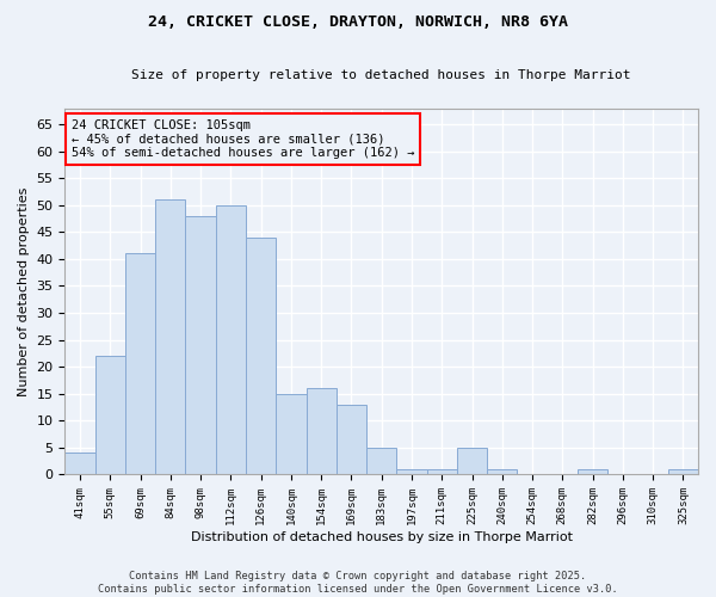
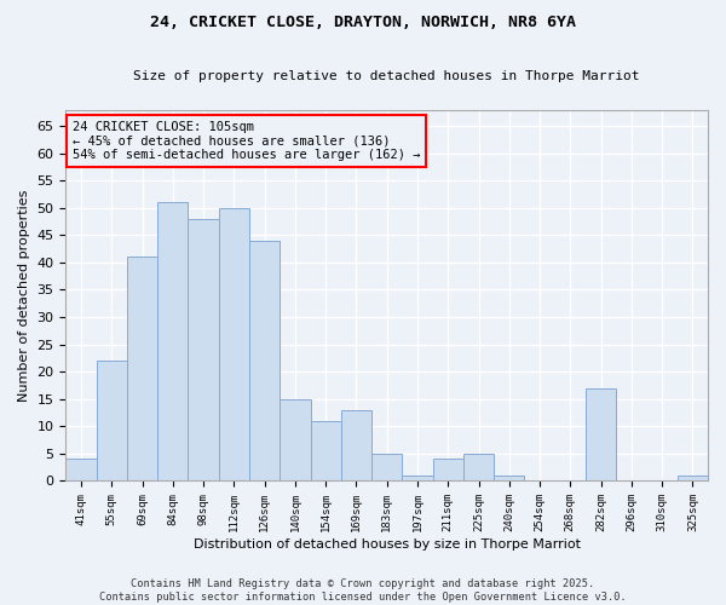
154sqm: 16 -> 11
211sqm: 1 -> 4
282sqm: 1 -> 17
